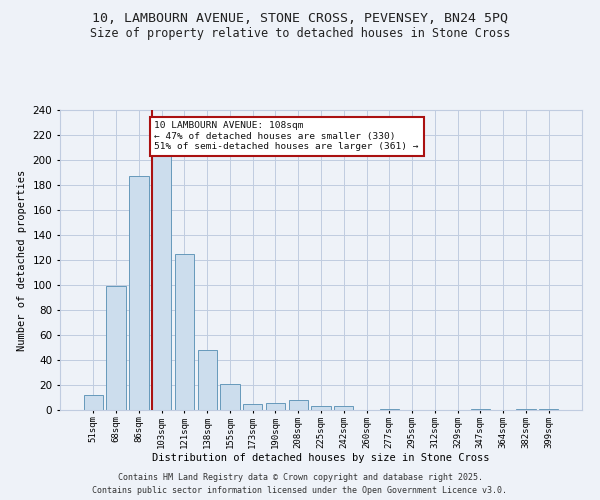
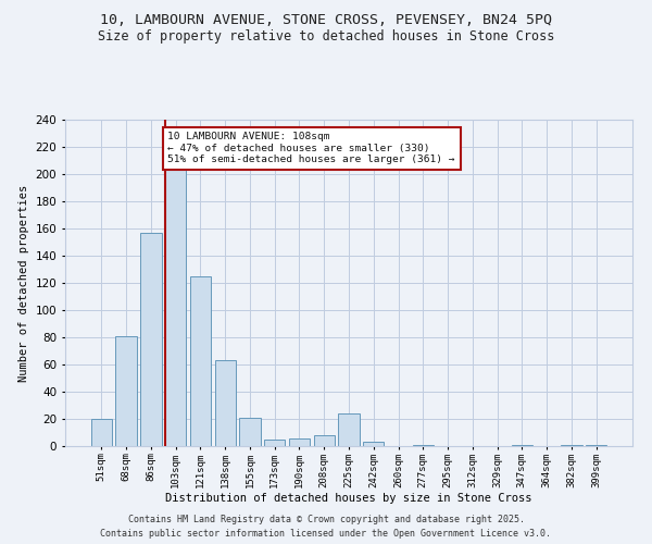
51sqm: 12 -> 20
68sqm: 99 -> 81
86sqm: 187 -> 157
138sqm: 48 -> 63
225sqm: 3 -> 24
